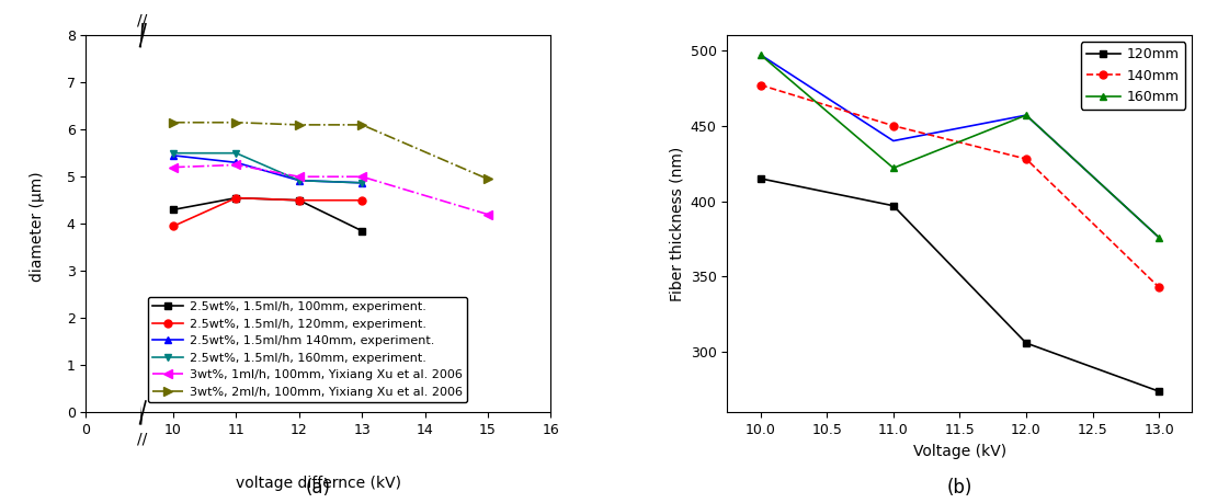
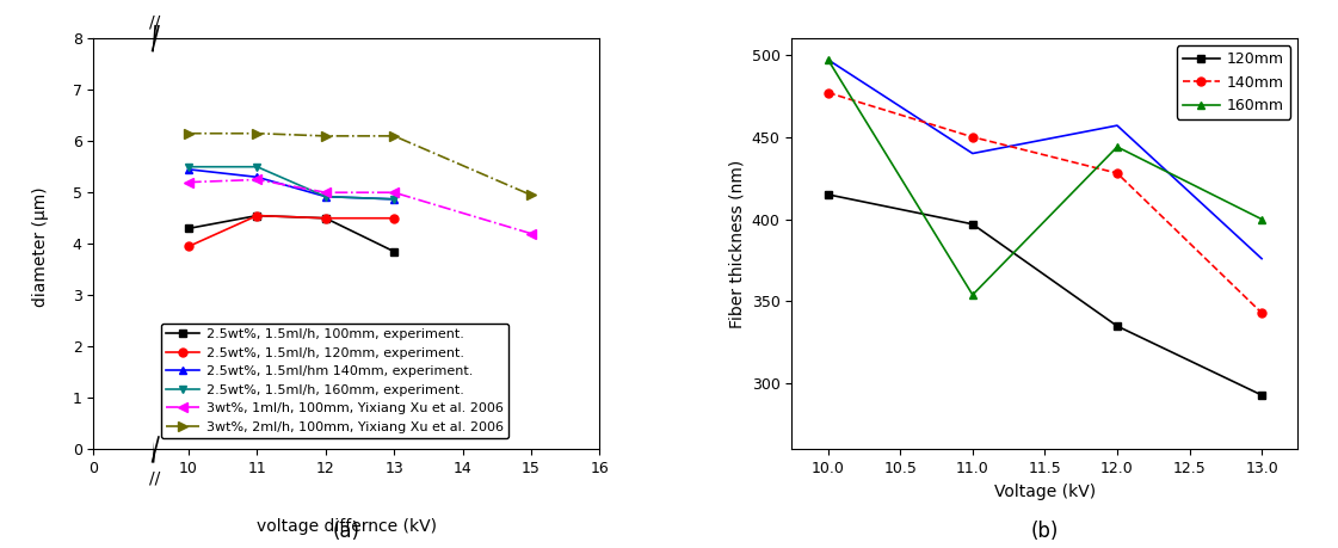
160mm/11.0: 422 -> 354
120mm/12.0: 306 -> 335
160mm/12.0: 457 -> 444
120mm/13.0: 274 -> 293
160mm/13.0: 376 -> 400
